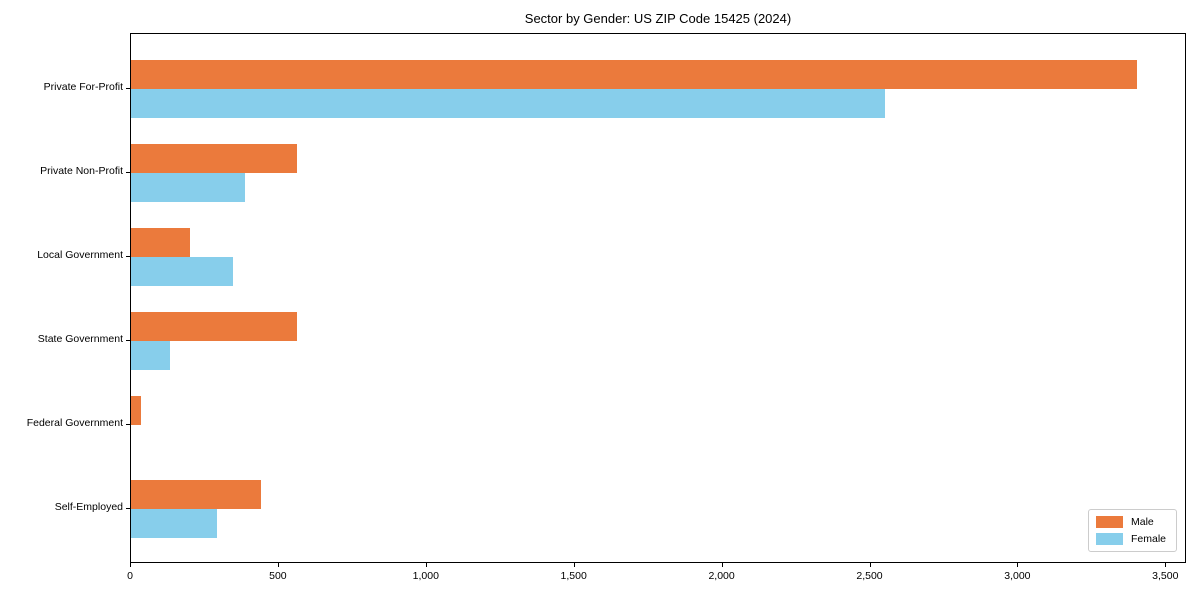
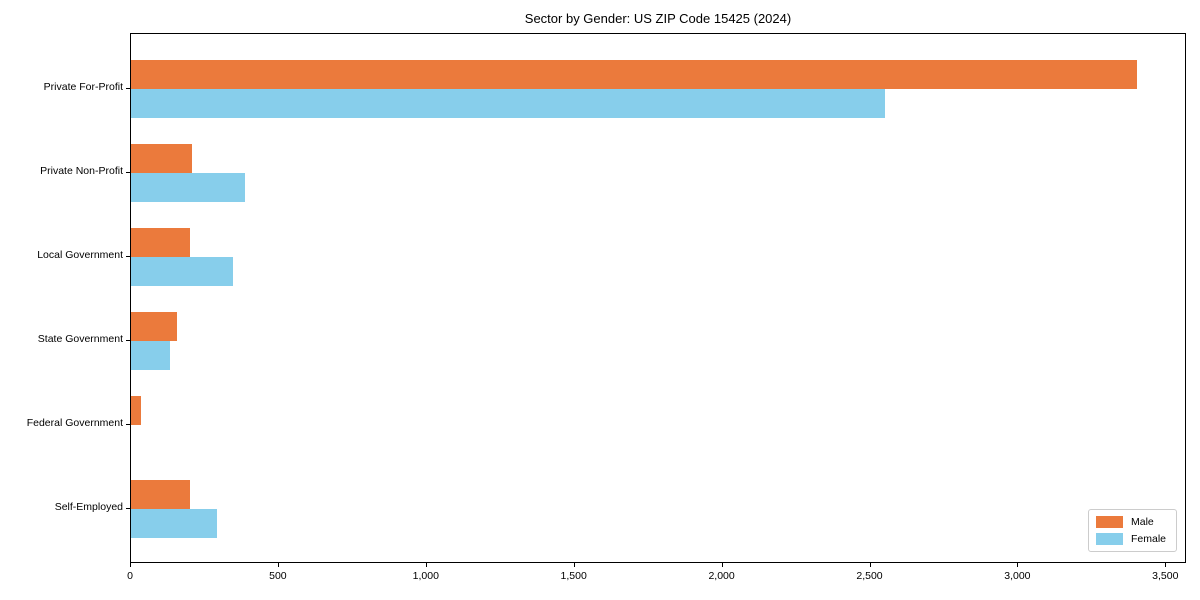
Male/Private Non-Profit: 560 -> 200
Male/State Government: 560 -> 160
Male/Self-Employed: 440 -> 200
